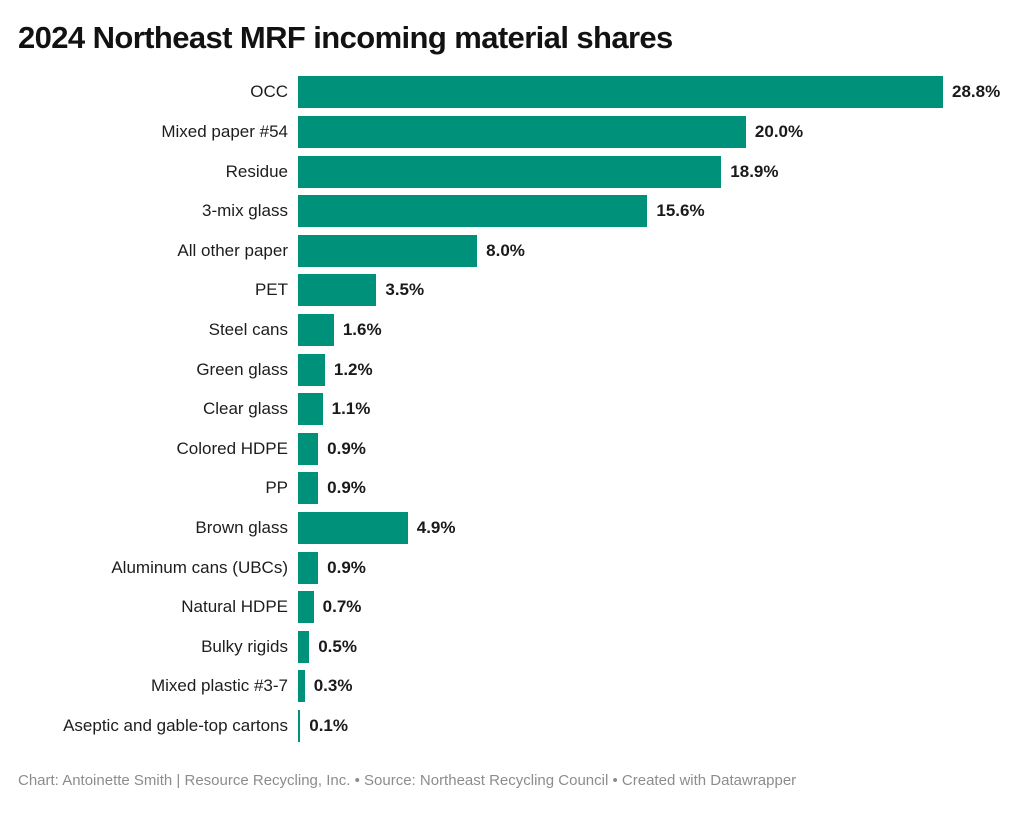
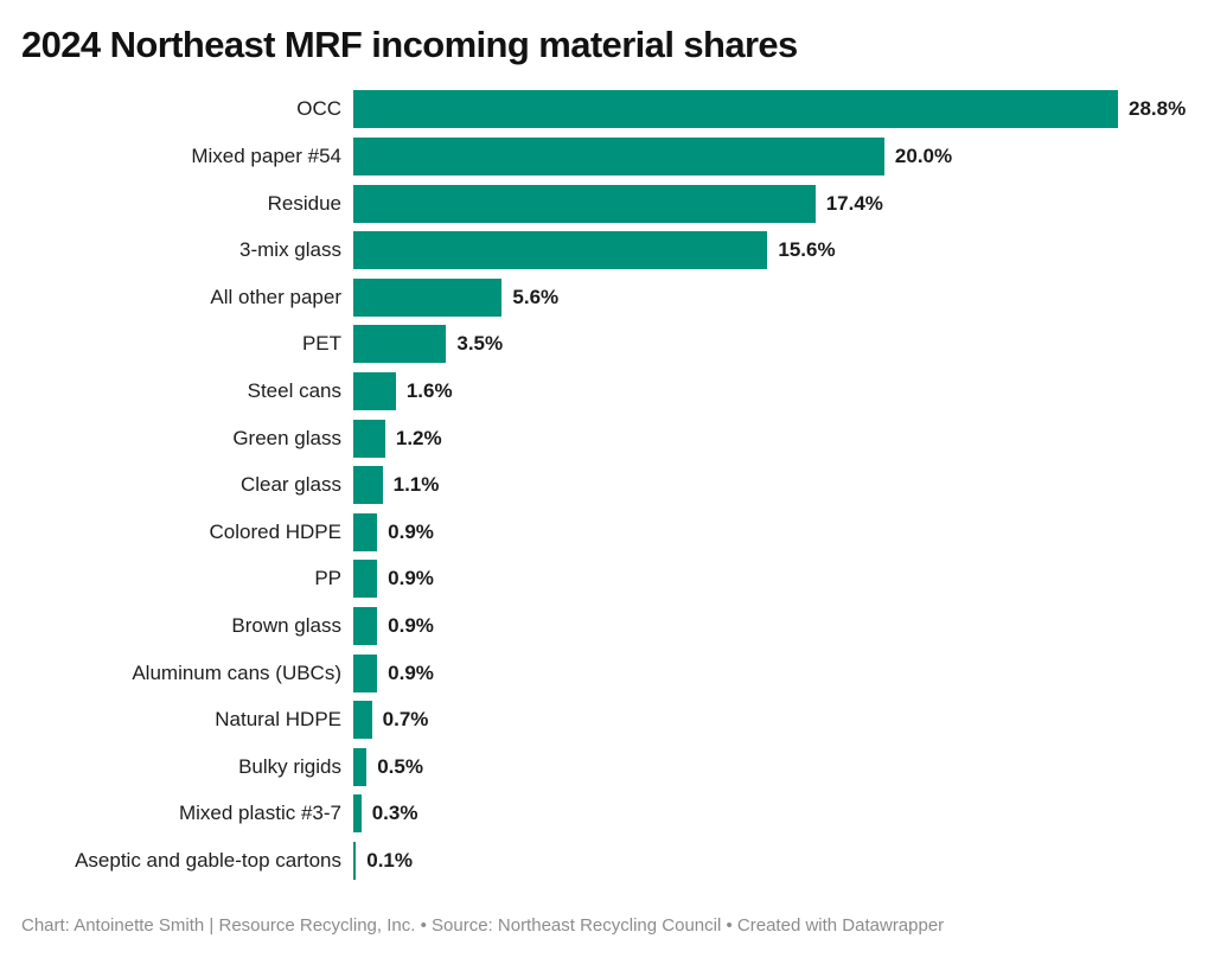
Residue: 18.9% -> 17.4%
All other paper: 8.0% -> 5.6%
Brown glass: 4.9% -> 0.9%
